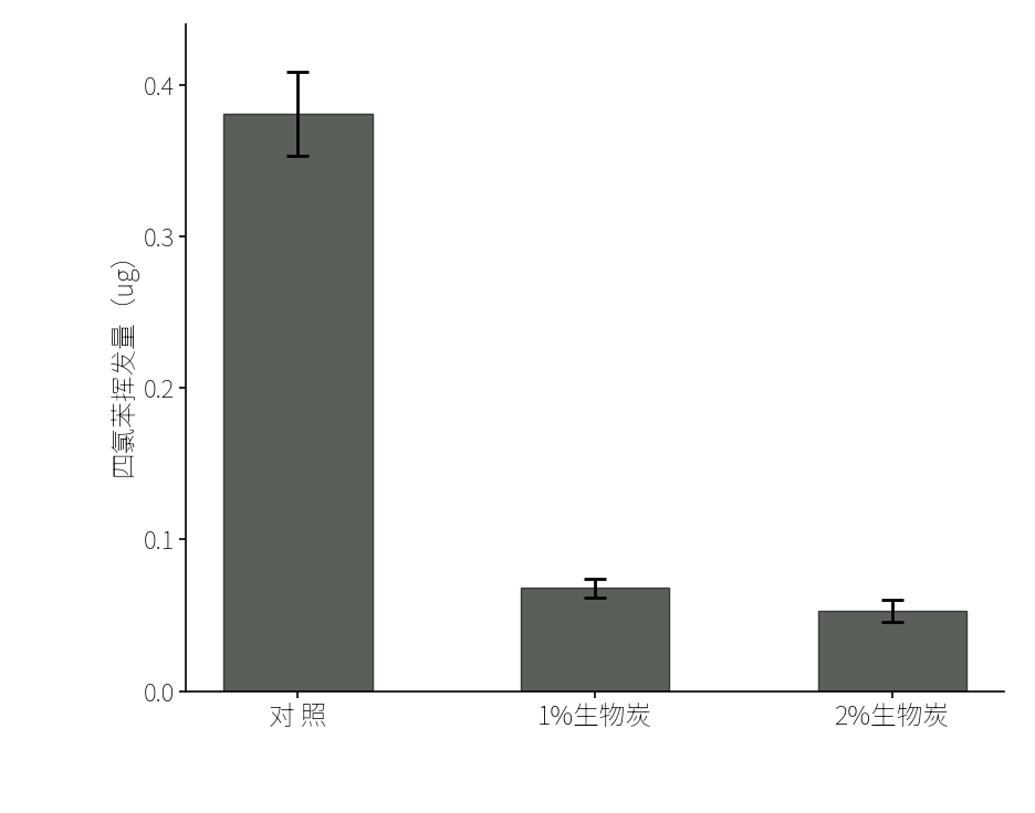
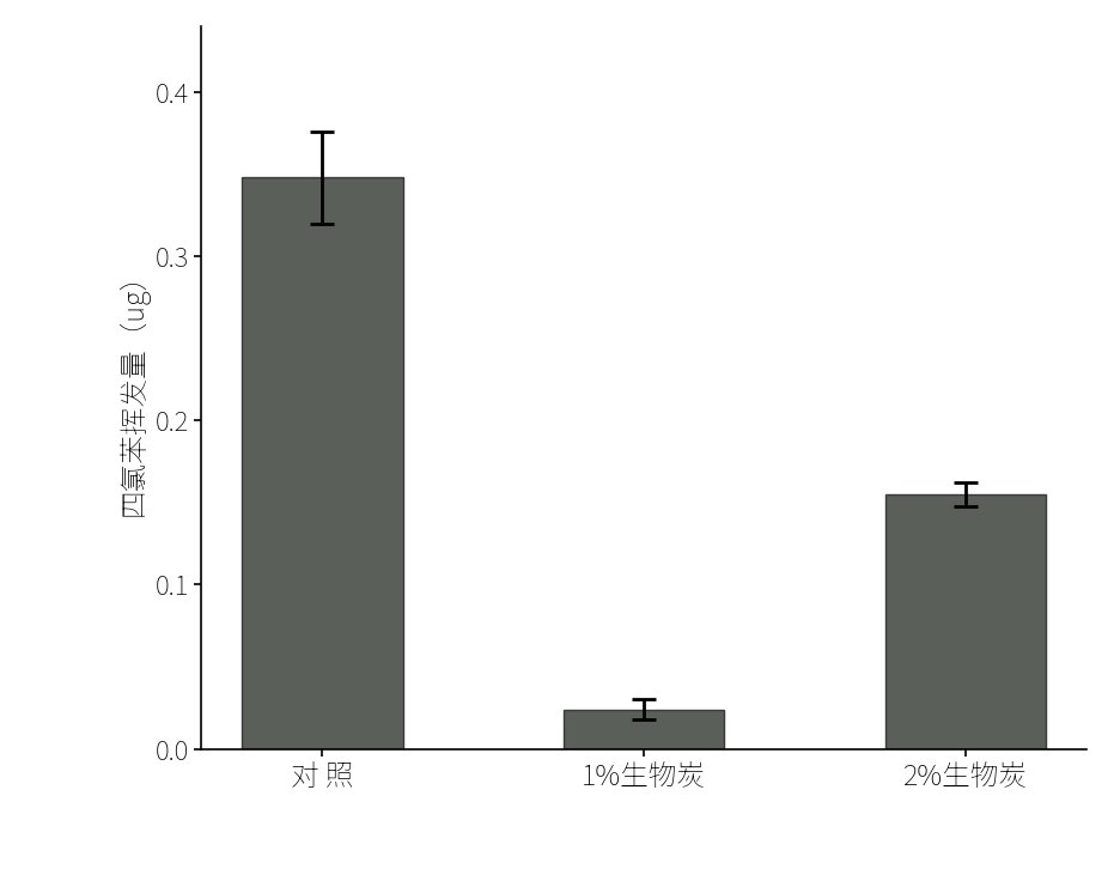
对 照: 0.381 -> 0.348
1%生物炭: 0.068 -> 0.024
2%生物炭: 0.053 -> 0.155
